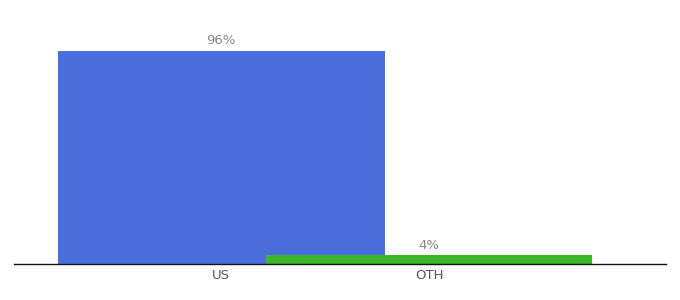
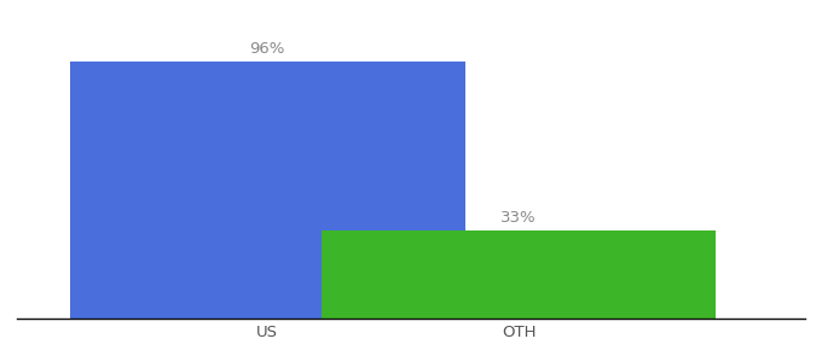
OTH: 4% -> 33%
